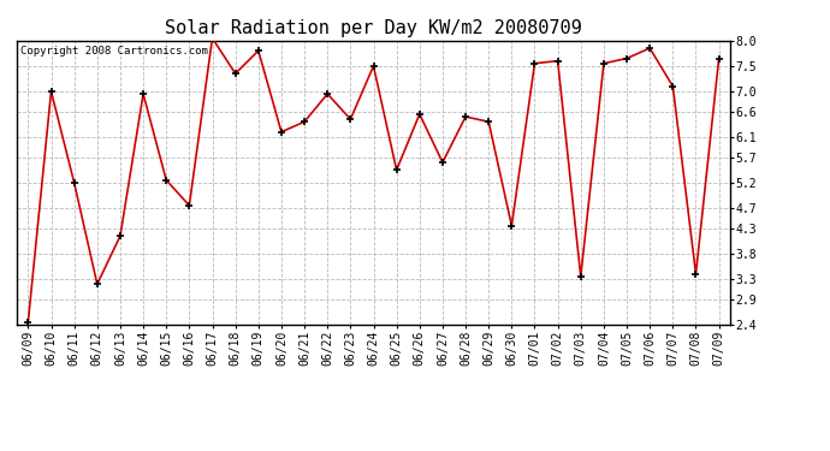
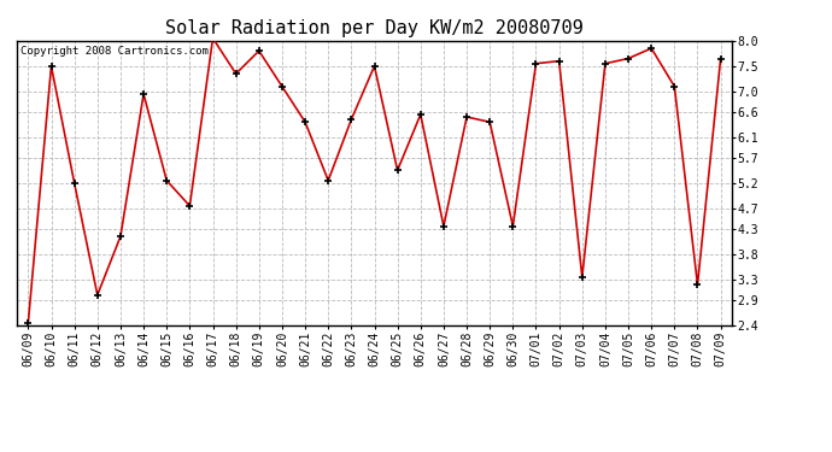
06/10: 7.00 -> 7.50
06/12: 3.20 -> 3.00
06/20: 6.20 -> 7.10
06/22: 6.95 -> 5.25
06/27: 5.60 -> 4.35
07/08: 3.40 -> 3.20
